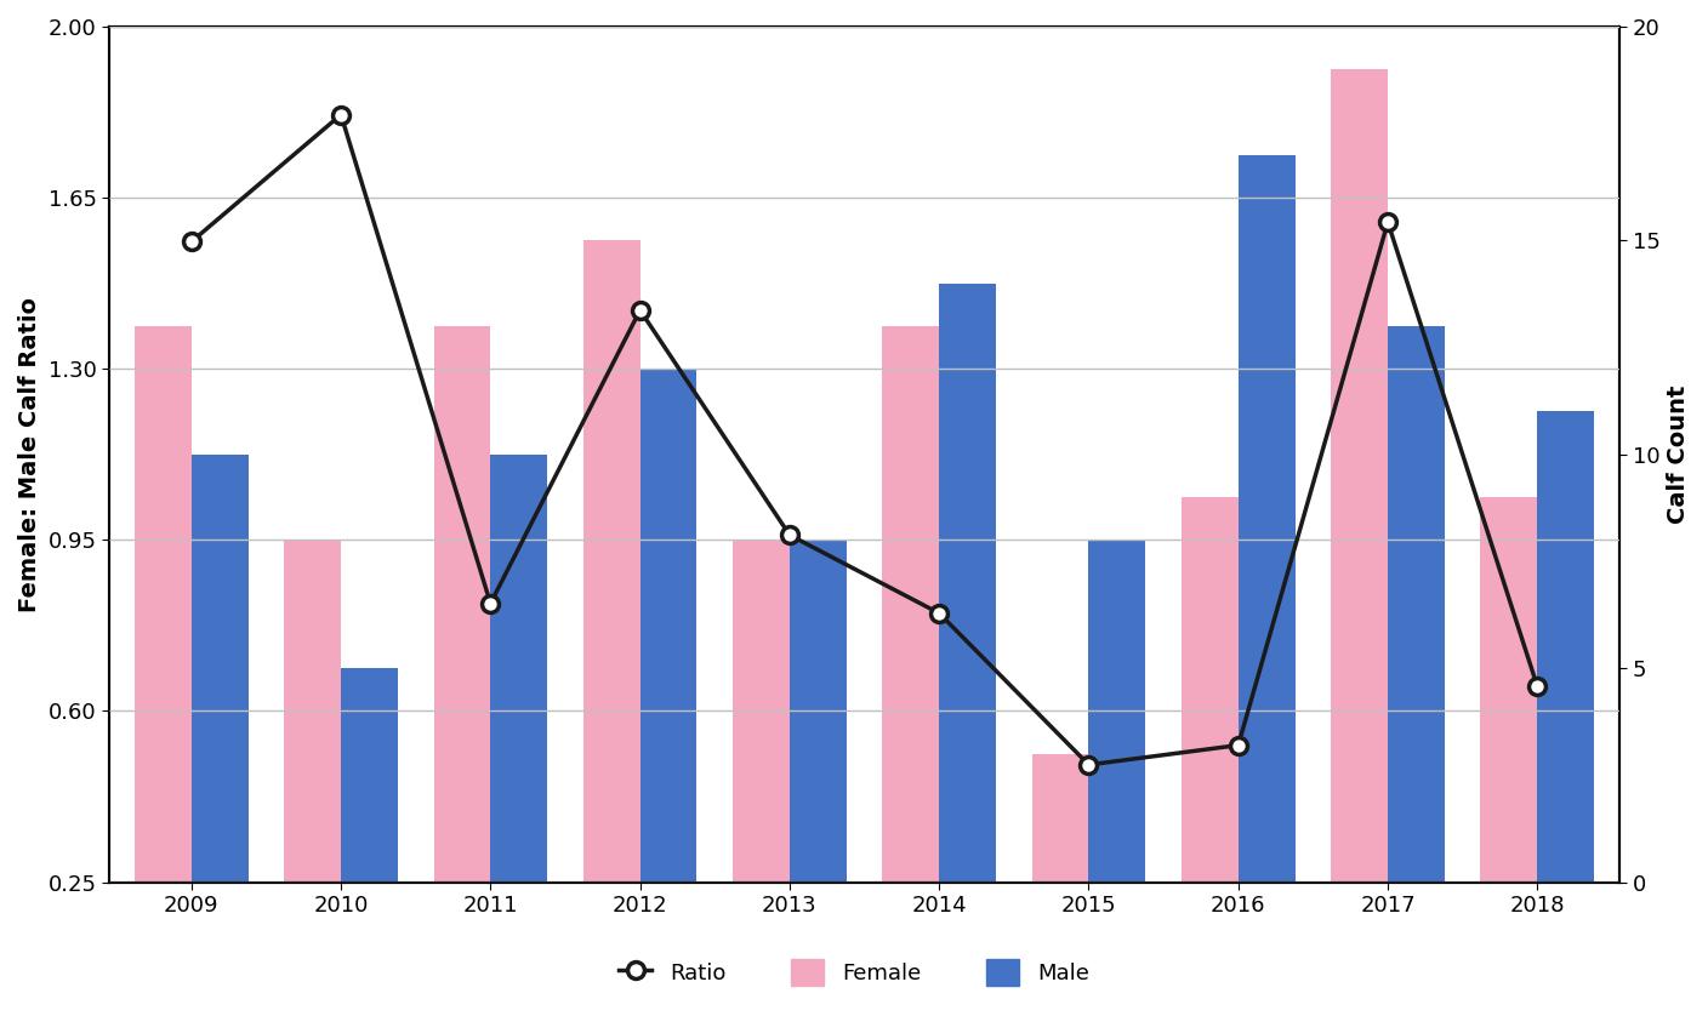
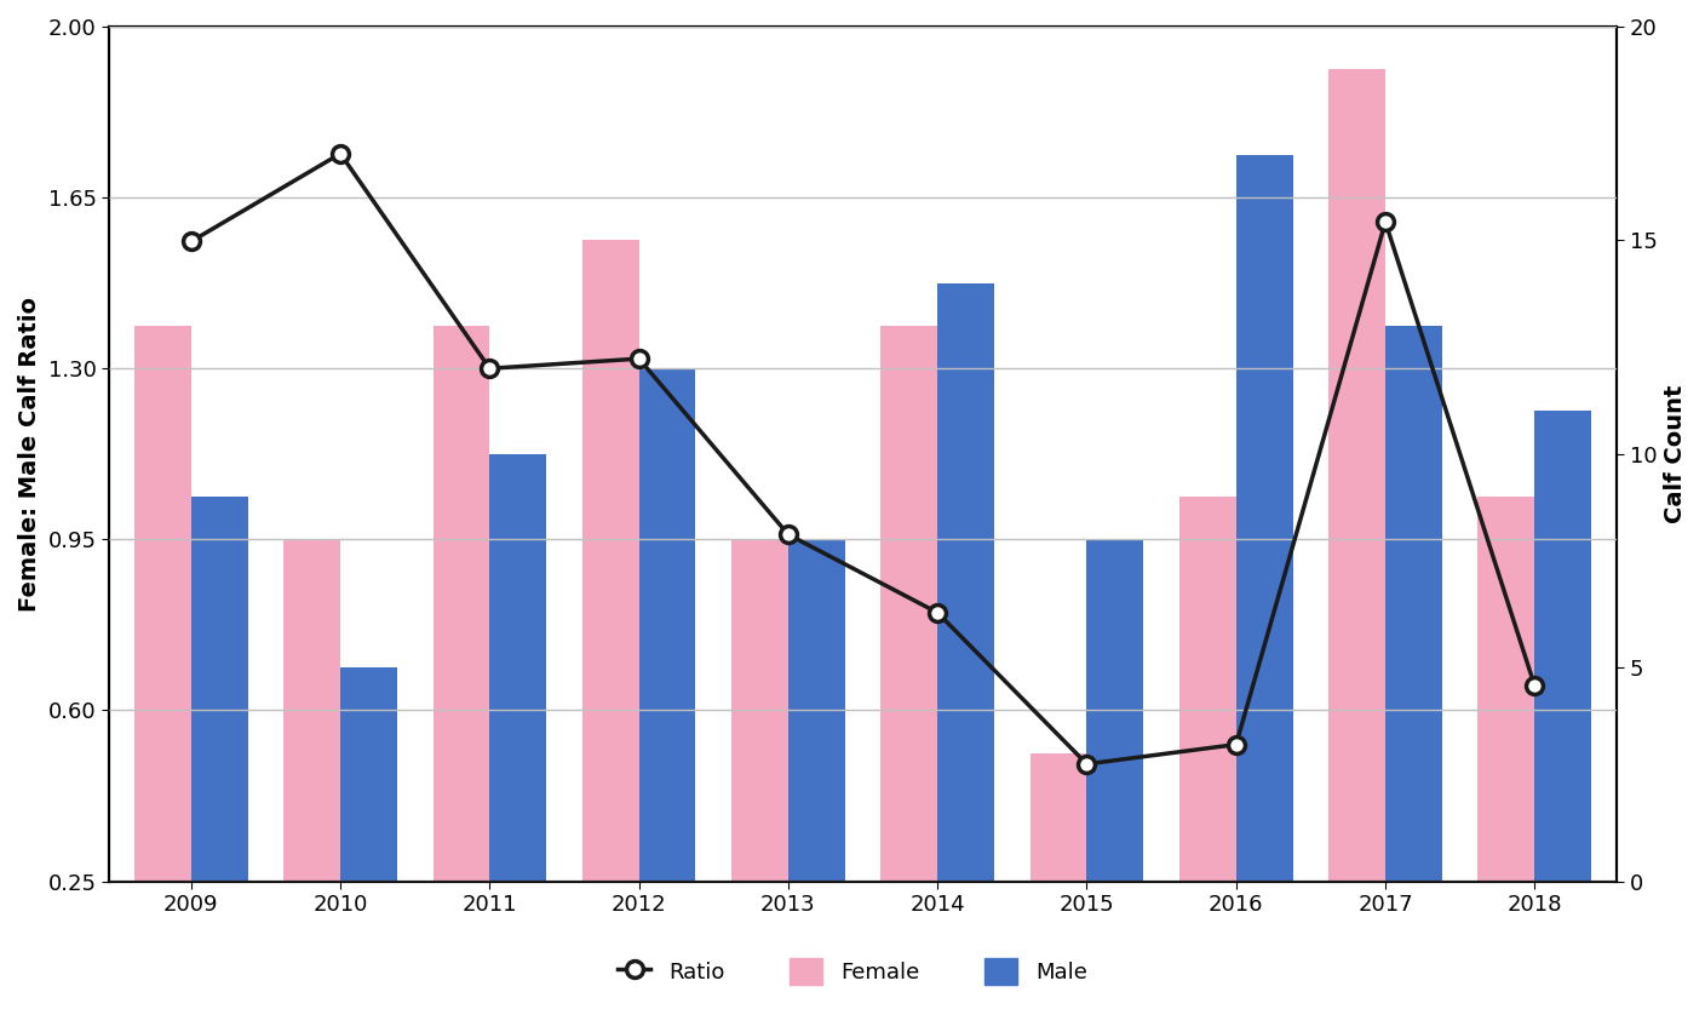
Male/2009: 10 -> 9
Ratio/2010: 1.82 -> 1.74
Ratio/2011: 0.82 -> 1.30
Ratio/2012: 1.42 -> 1.32
